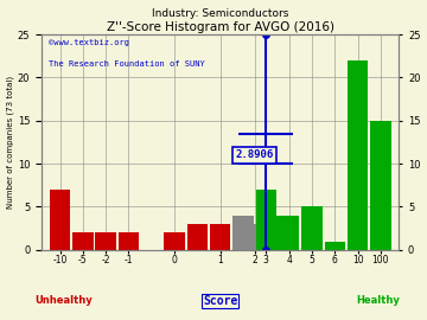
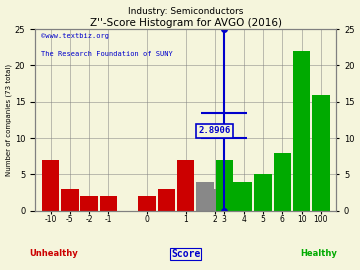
-5: 2 -> 3
1: 3 -> 7
6: 1 -> 8
100: 15 -> 16
